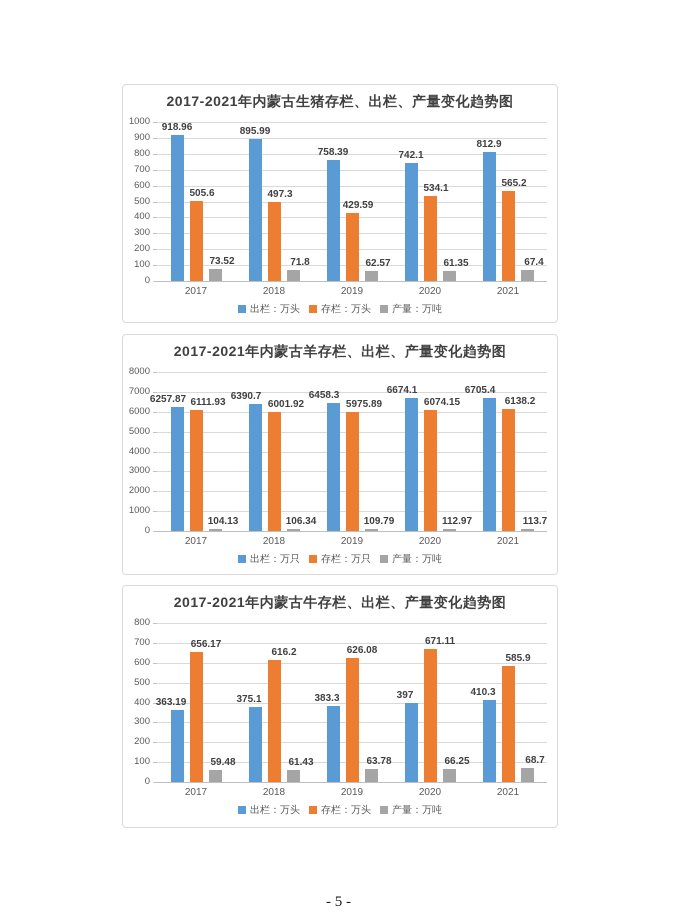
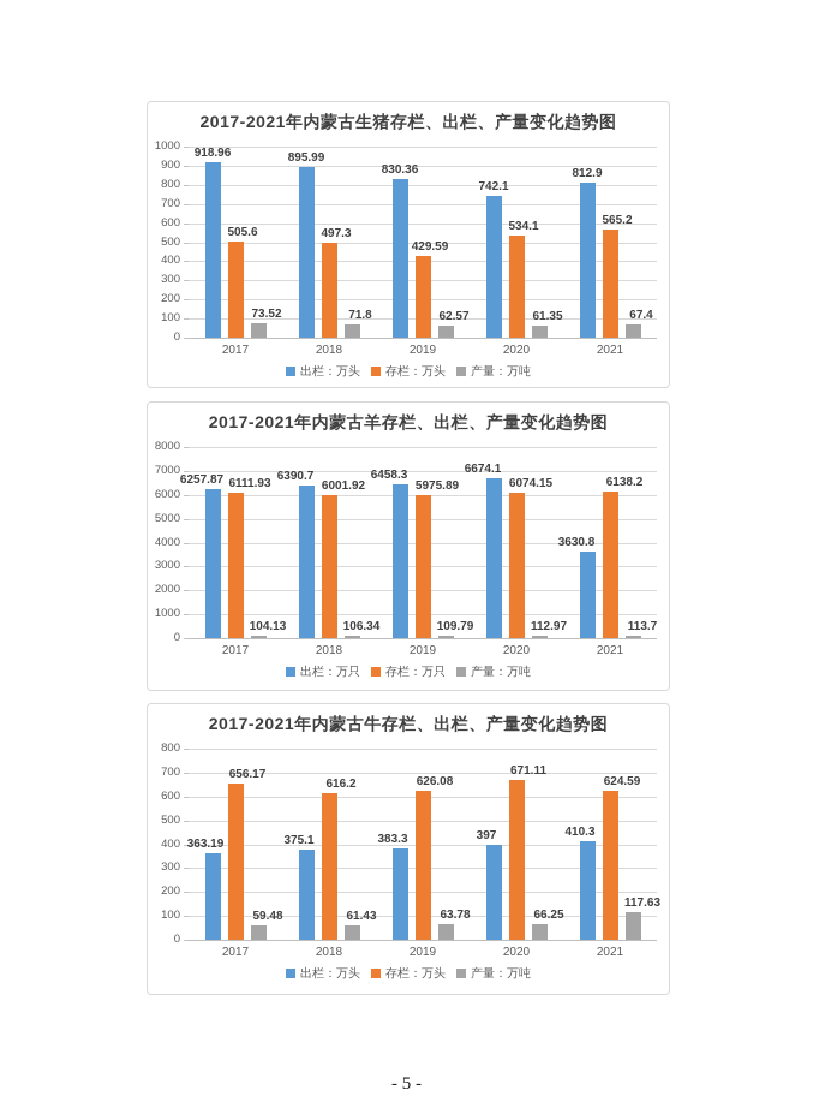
2017-2021年内蒙古生猪存栏、出栏、产量变化趋势图/出栏：万头/2019: 758.39 -> 830.36
2017-2021年内蒙古羊存栏、出栏、产量变化趋势图/出栏：万只/2021: 6705.4 -> 3630.8
2017-2021年内蒙古牛存栏、出栏、产量变化趋势图/存栏：万头/2021: 585.9 -> 624.59
2017-2021年内蒙古牛存栏、出栏、产量变化趋势图/产量：万吨/2021: 68.7 -> 117.63
